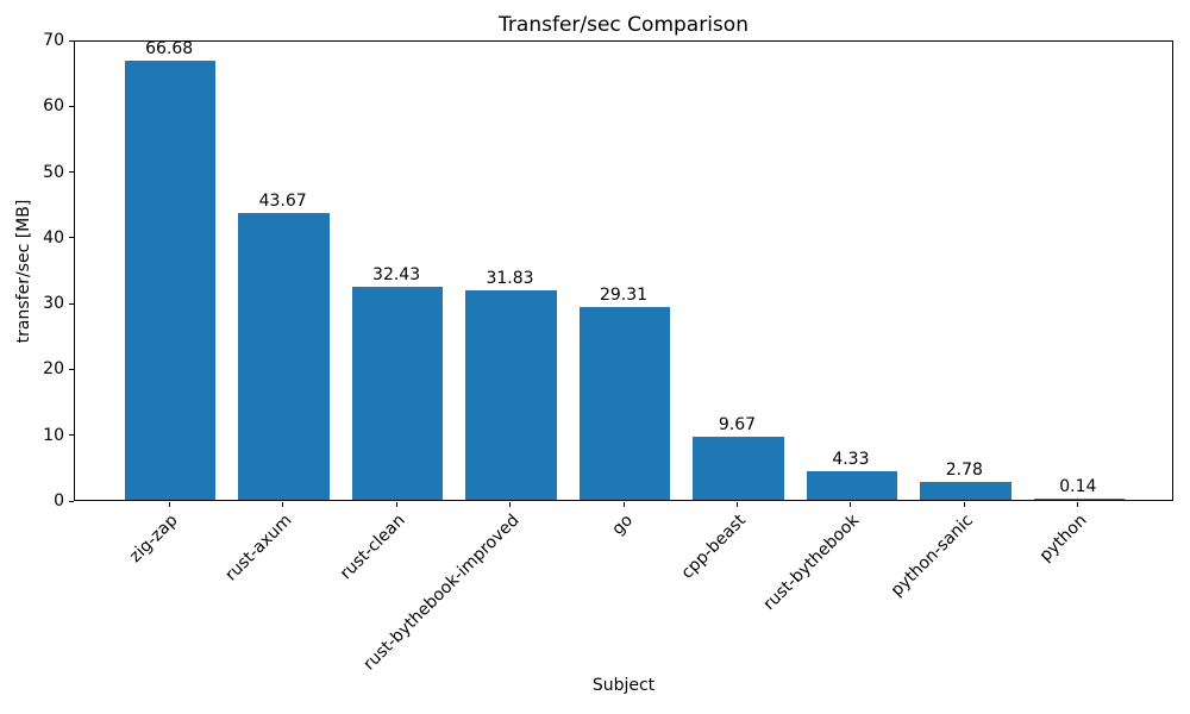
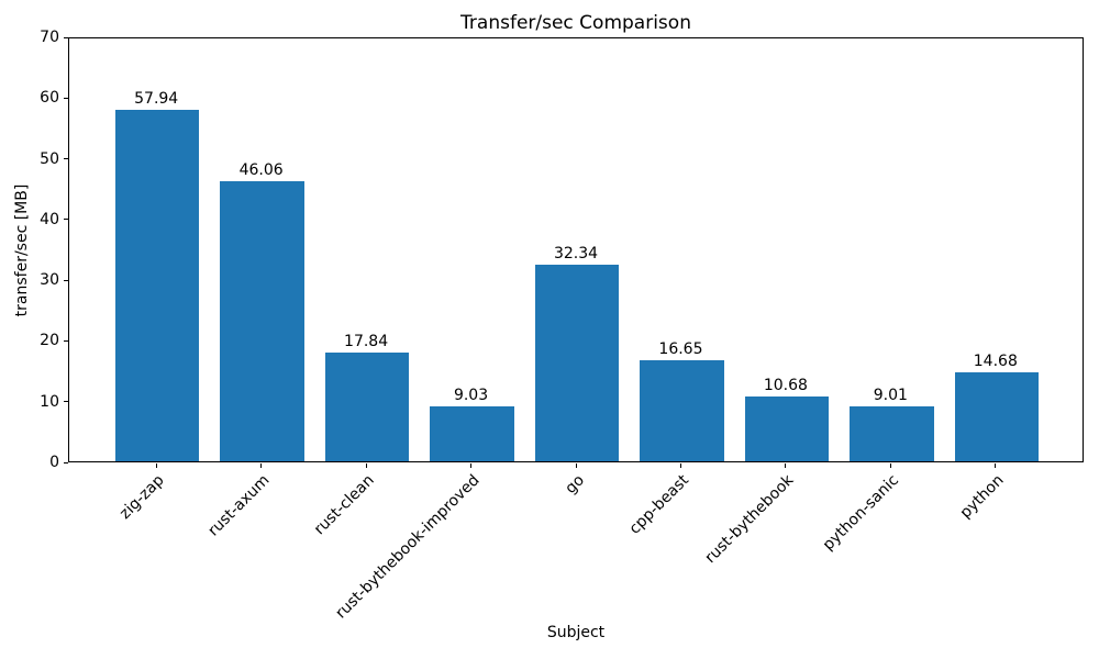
zig-zap: 66.68 -> 57.94
rust-axum: 43.67 -> 46.06
rust-clean: 32.43 -> 17.84
rust-bythebook-improved: 31.83 -> 9.03
go: 29.31 -> 32.34
cpp-beast: 9.67 -> 16.65
rust-bythebook: 4.33 -> 10.68
python-sanic: 2.78 -> 9.01
python: 0.14 -> 14.68
